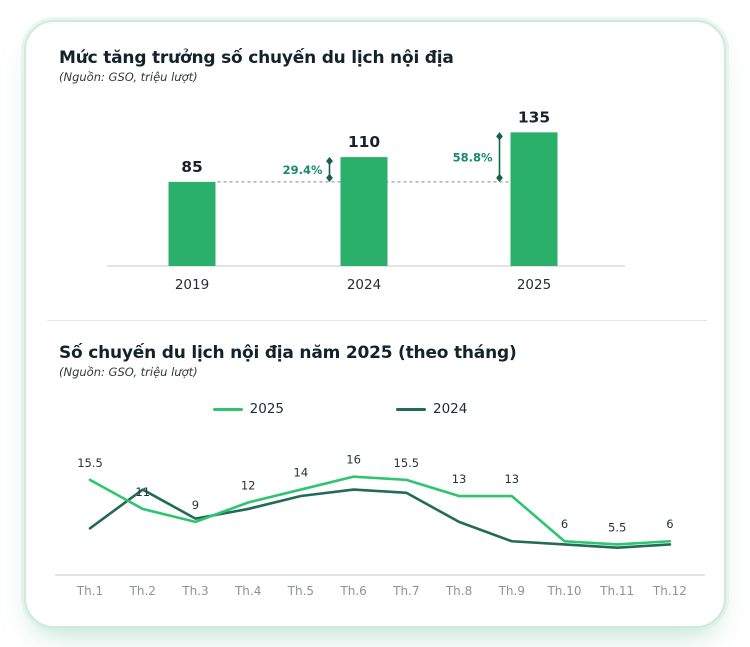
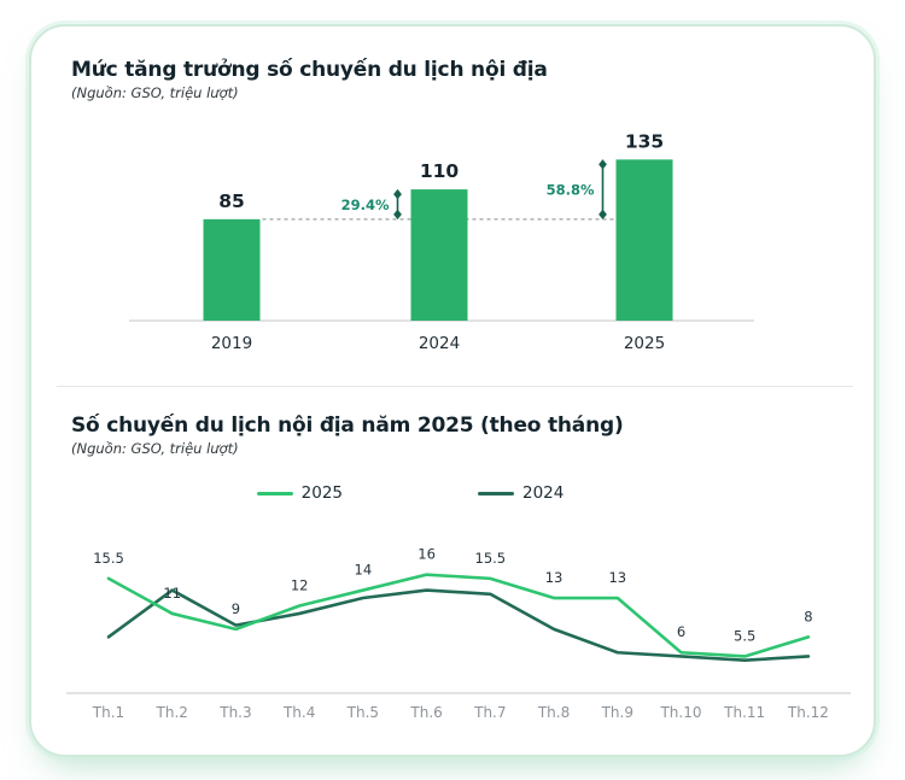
Số chuyến du lịch nội địa năm 2025 (theo tháng)/2025/Th.12: 6 -> 8
